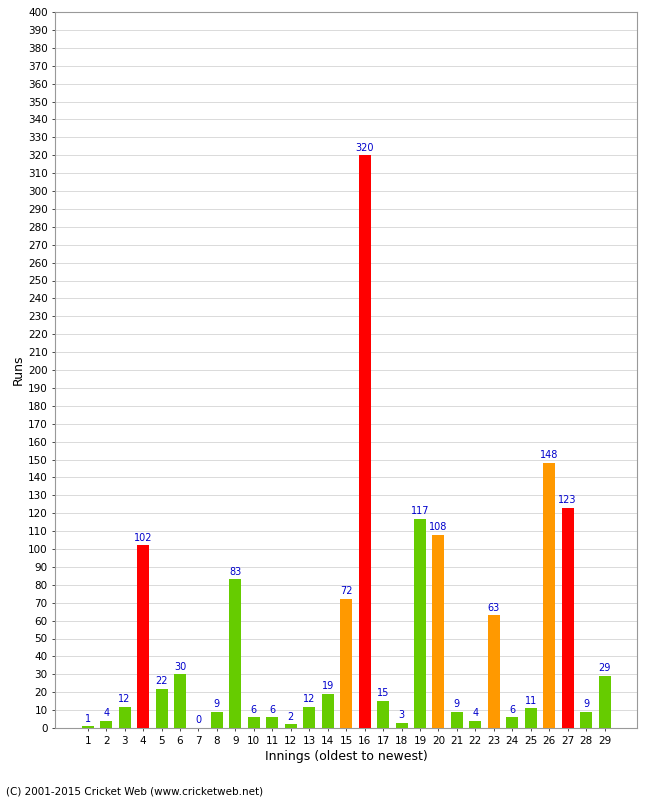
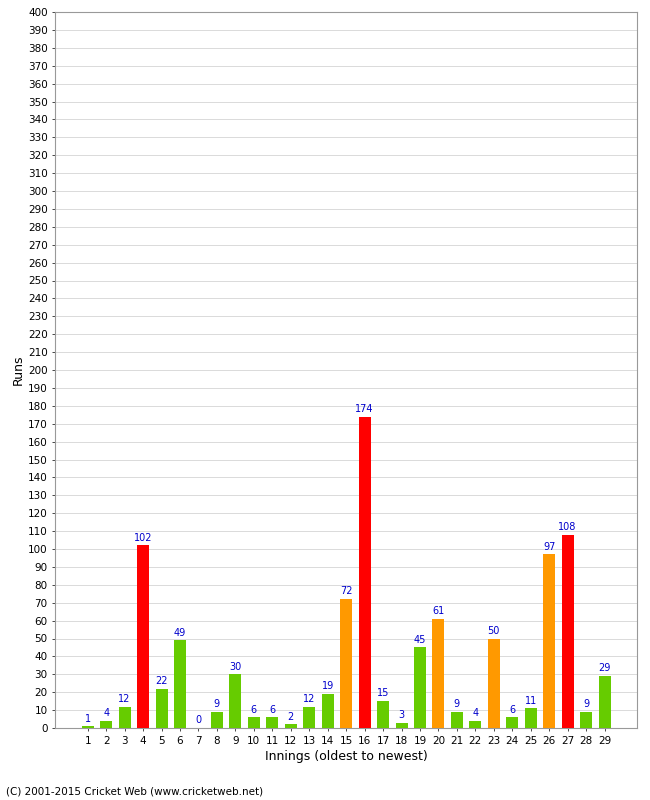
6: 30 -> 49
9: 83 -> 30
16: 320 -> 174
19: 117 -> 45
20: 108 -> 61
23: 63 -> 50
26: 148 -> 97
27: 123 -> 108
